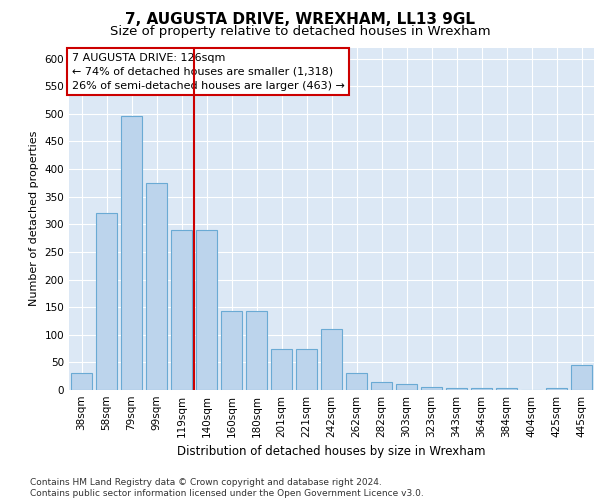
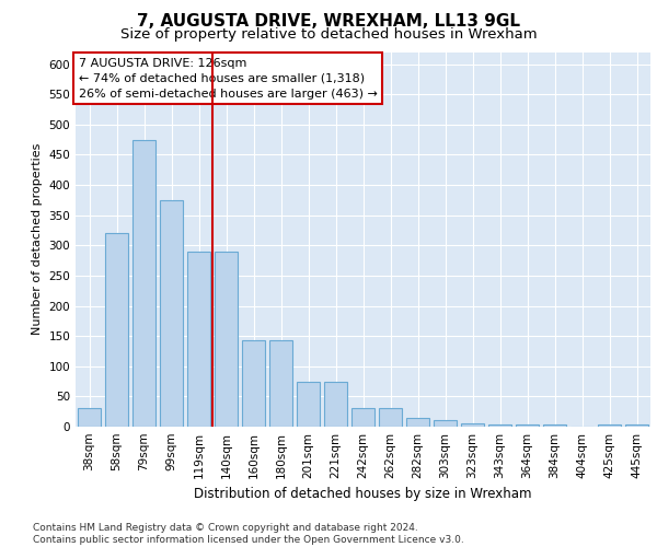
79sqm: 496 -> 475
242sqm: 110 -> 30
445sqm: 46 -> 3
